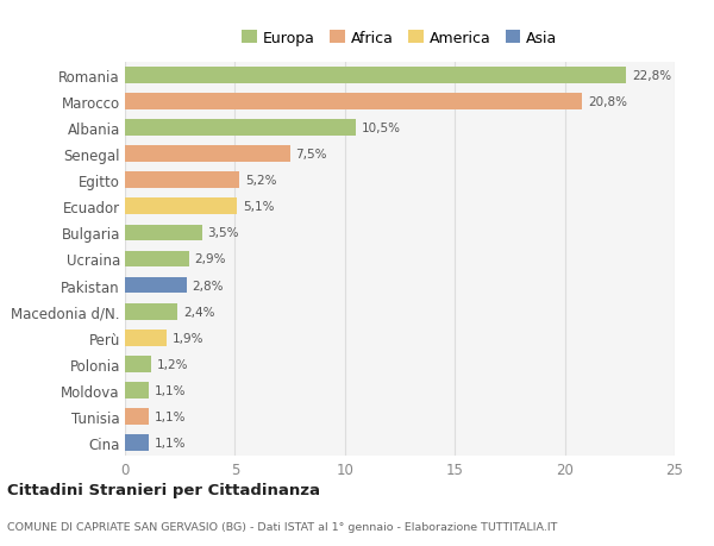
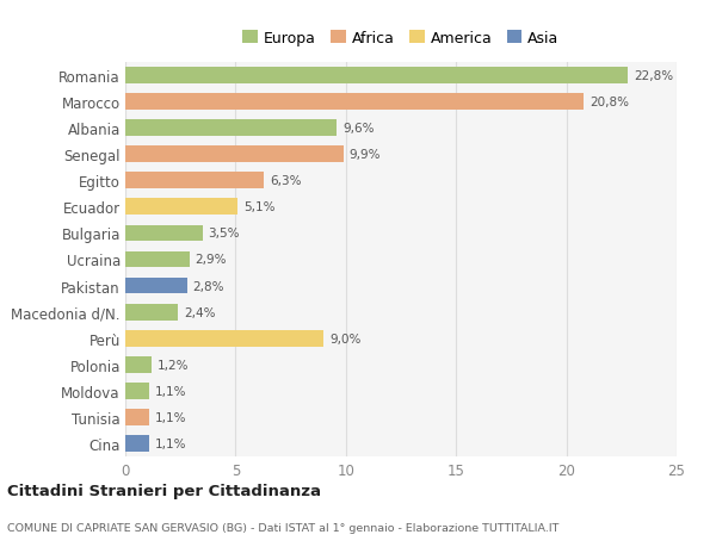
Albania: 10,5% -> 9,6%
Senegal: 7,5% -> 9,9%
Egitto: 5,2% -> 6,3%
Perù: 1,9% -> 9,0%
